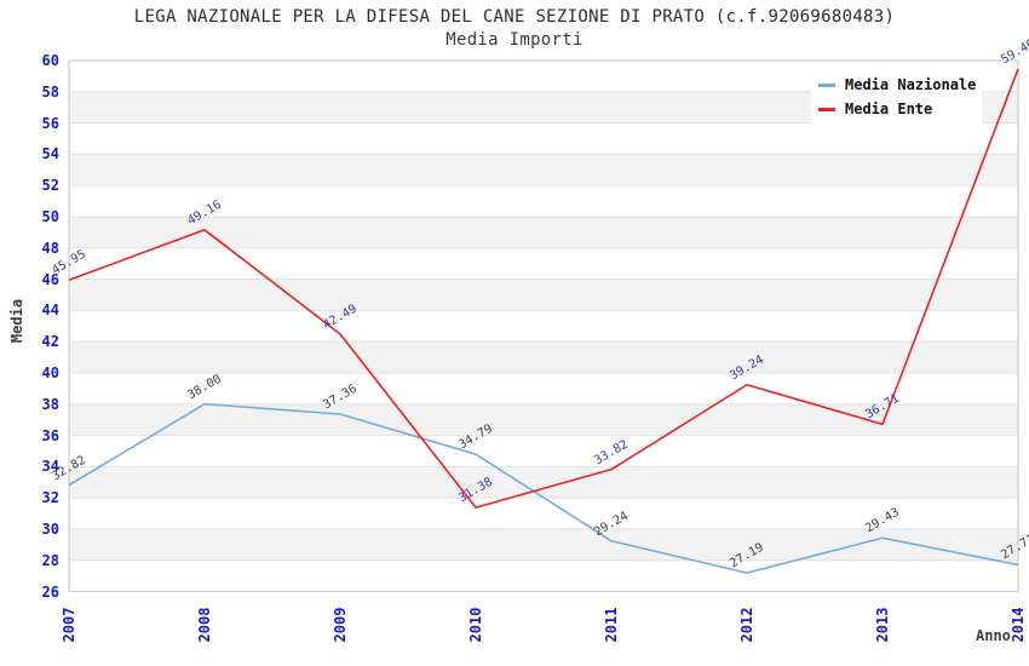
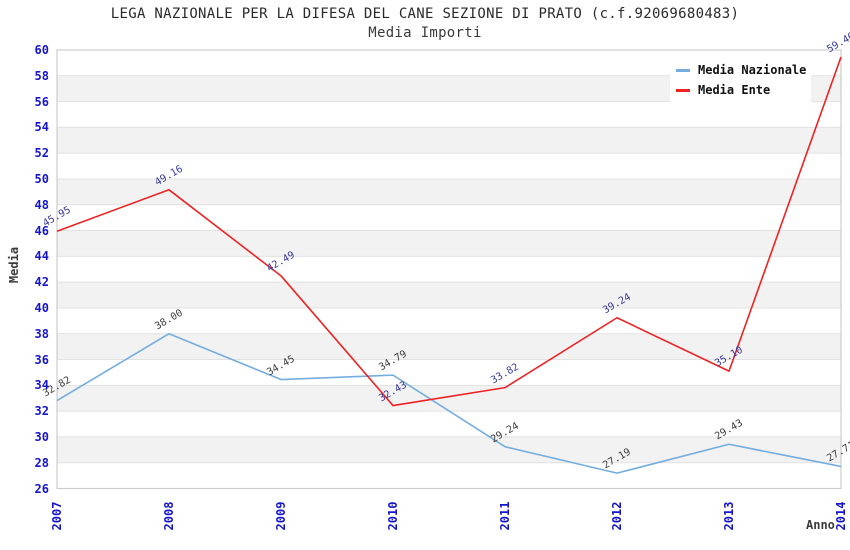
Media Nazionale/2009: 37.36 -> 34.45
Media Ente/2010: 31.38 -> 32.43
Media Ente/2013: 36.71 -> 35.10
